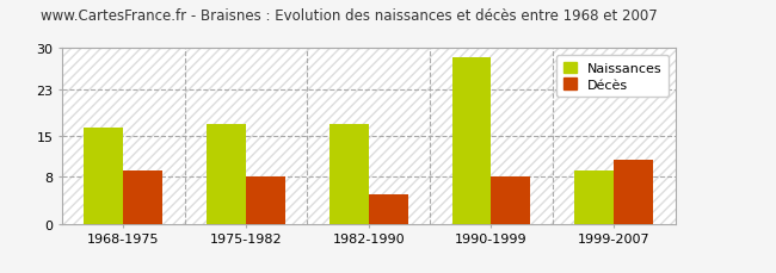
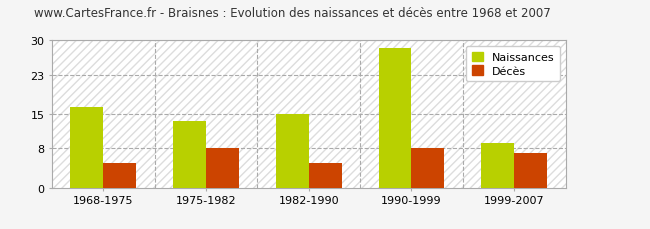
Décès/1968-1975: 9 -> 5
Naissances/1975-1982: 17.0 -> 13.5
Naissances/1982-1990: 17.0 -> 15.0
Décès/1999-2007: 11 -> 7
